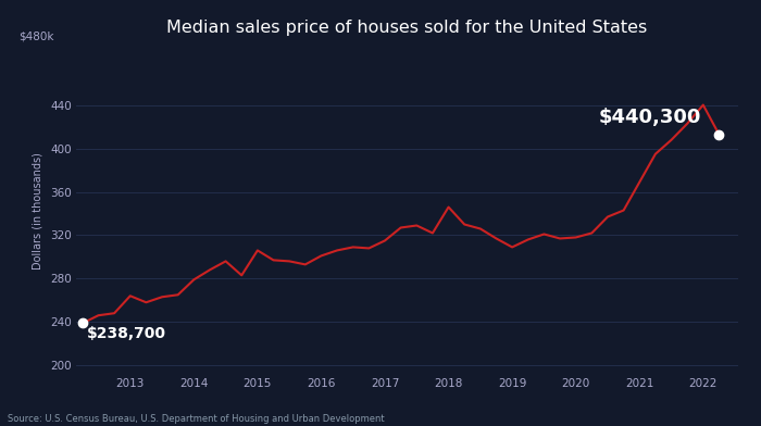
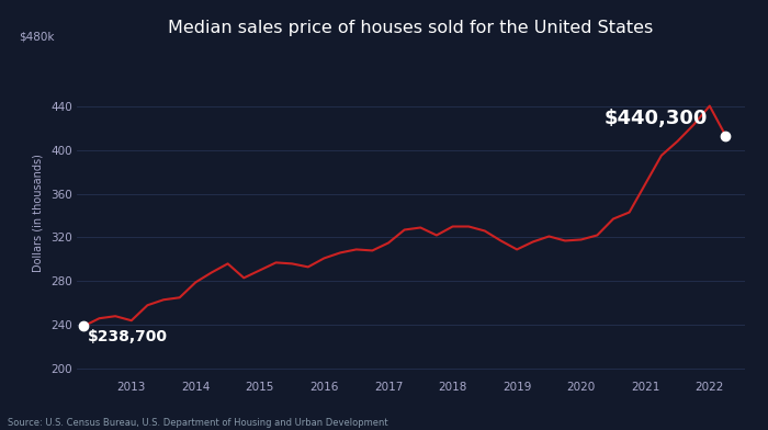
2013: 264 -> 244
2015: 306 -> 290
2018: 346 -> 330
